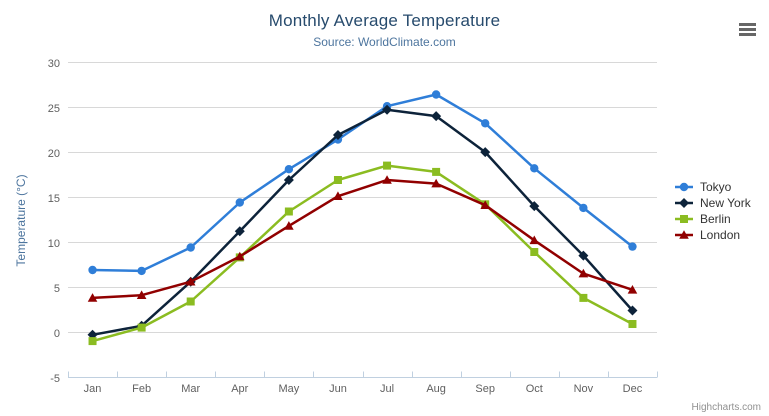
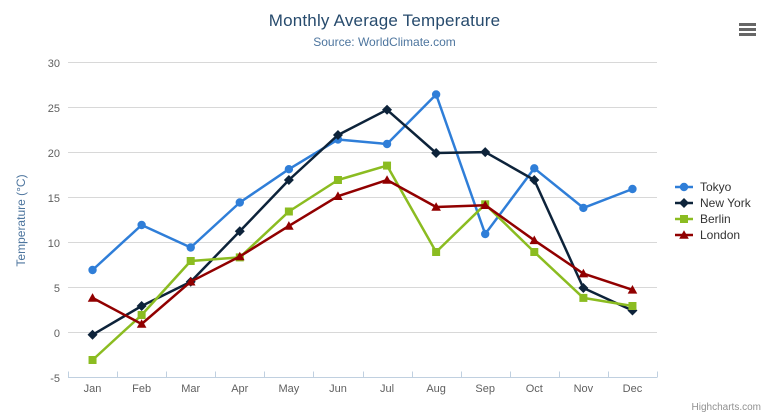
Berlin/Jan: -1 -> -3
Tokyo/Feb: 7 -> 12
New York/Feb: 1 -> 3
Berlin/Feb: 1 -> 2
London/Feb: 4 -> 1
Berlin/Mar: 4 -> 8
Tokyo/Jul: 25 -> 21
New York/Aug: 24 -> 20
Berlin/Aug: 18 -> 9
London/Aug: 17 -> 14
Tokyo/Sep: 23 -> 11
New York/Oct: 14 -> 17
New York/Nov: 9 -> 5
Tokyo/Dec: 10 -> 16
Berlin/Dec: 1 -> 3
